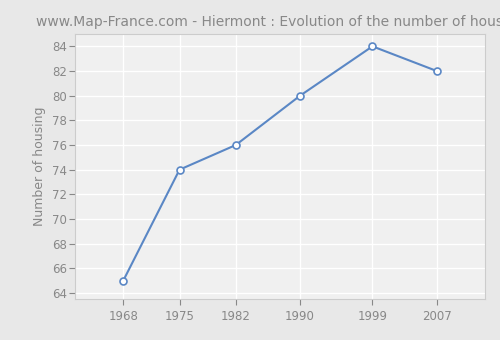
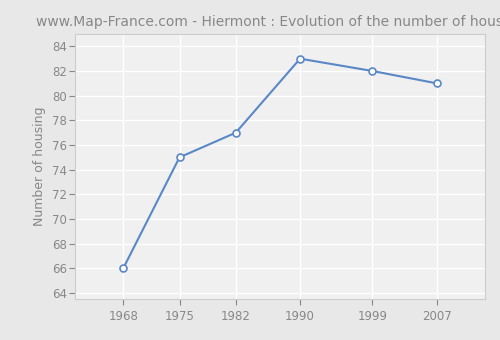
1968: 65 -> 66
1975: 74 -> 75
1982: 76 -> 77
1990: 80 -> 83
1999: 84 -> 82
2007: 82 -> 81
